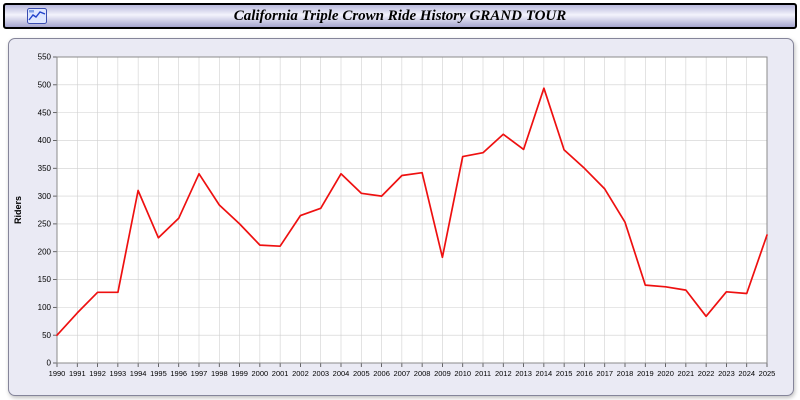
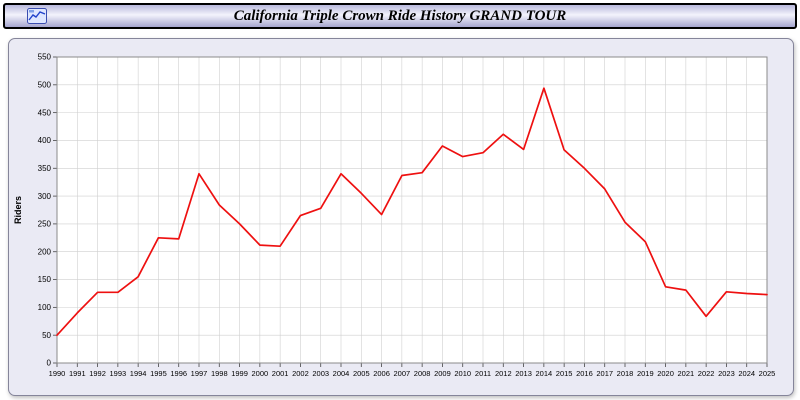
1994: 310 -> 160
1996: 260 -> 220
2006: 300 -> 270
2009: 190 -> 390
2019: 140 -> 220
2025: 230 -> 120
